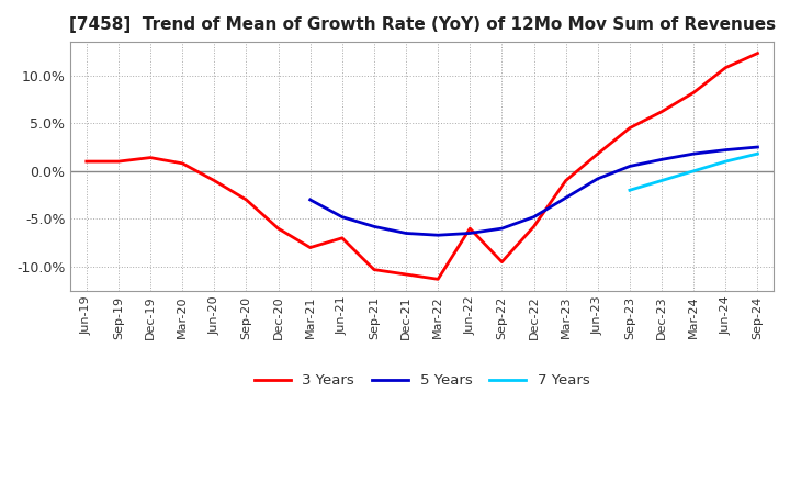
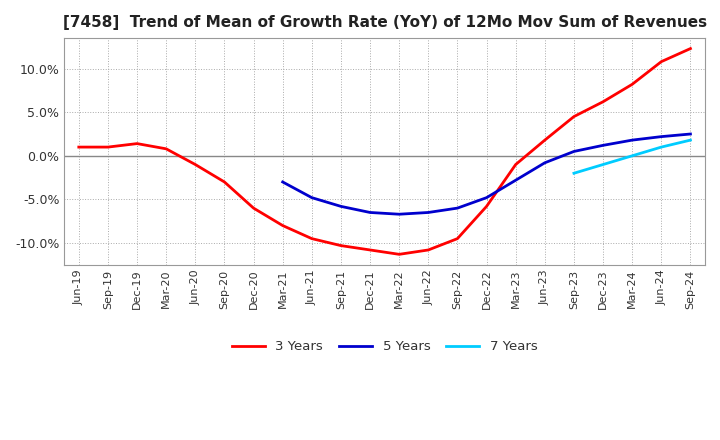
3 Years/Jun-21: -7.0% -> -9.5%
3 Years/Jun-22: -6.0% -> -10.8%
